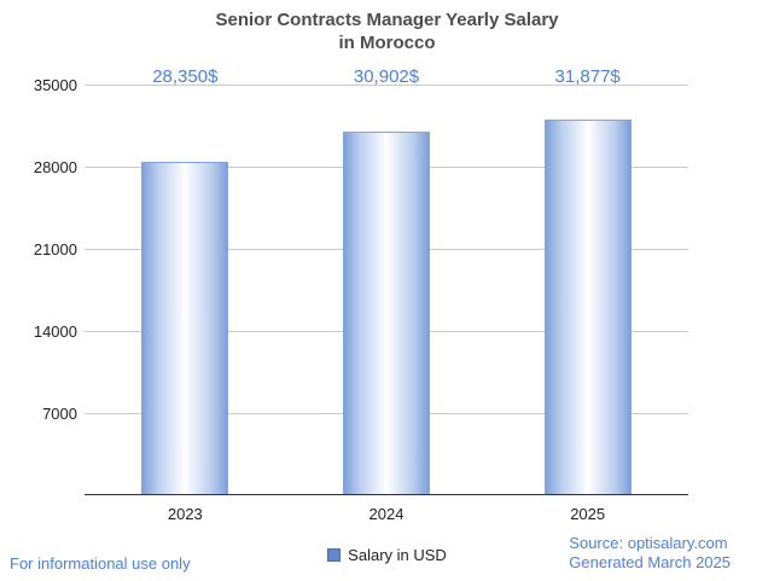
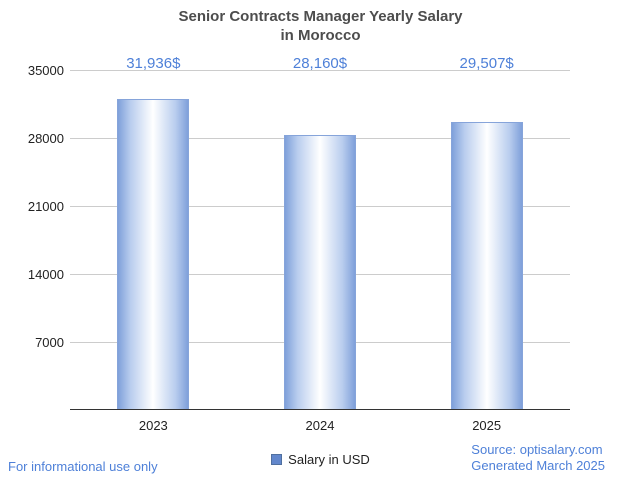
2023: 28,350 -> 31,936
2024: 30,902 -> 28,160
2025: 31,877 -> 29,507
